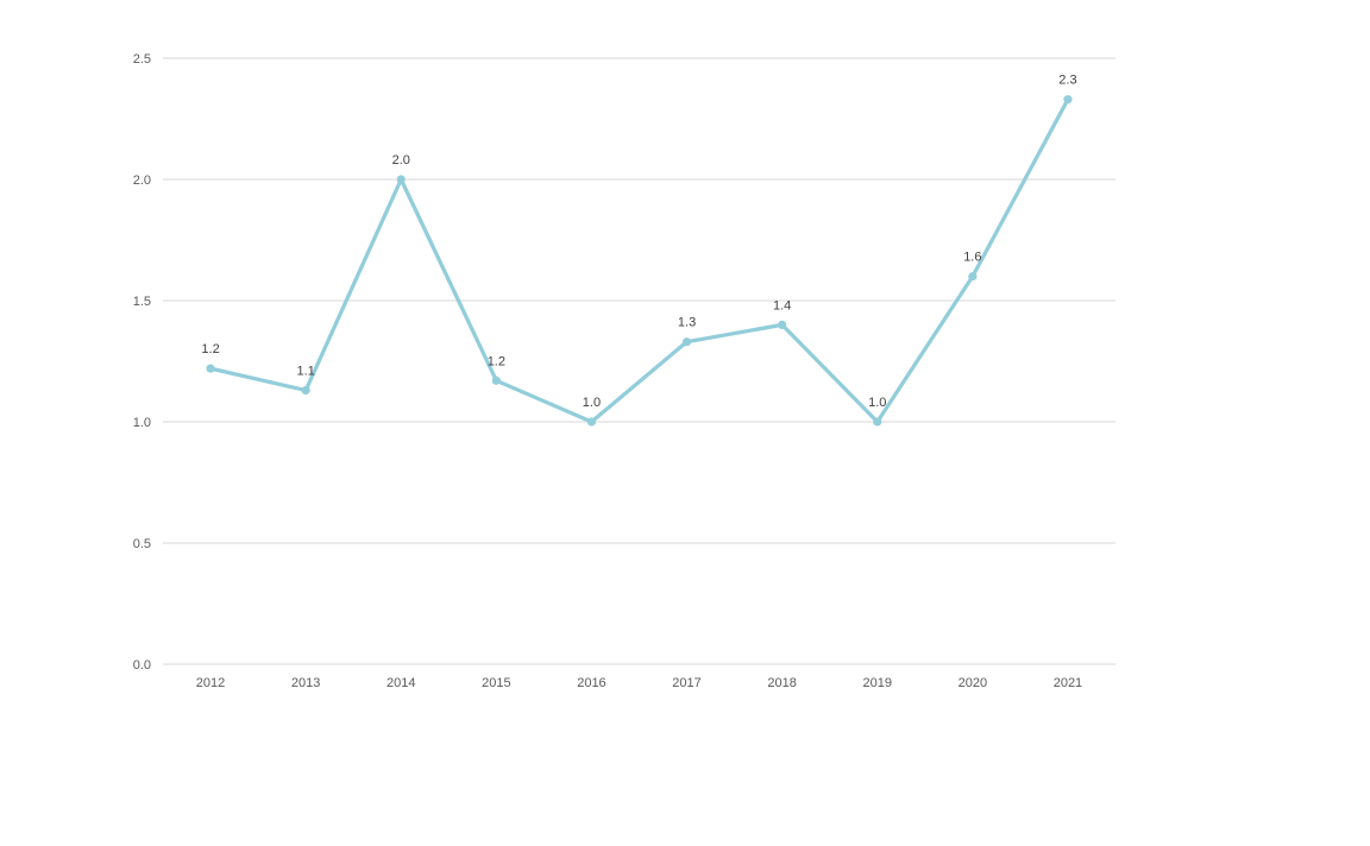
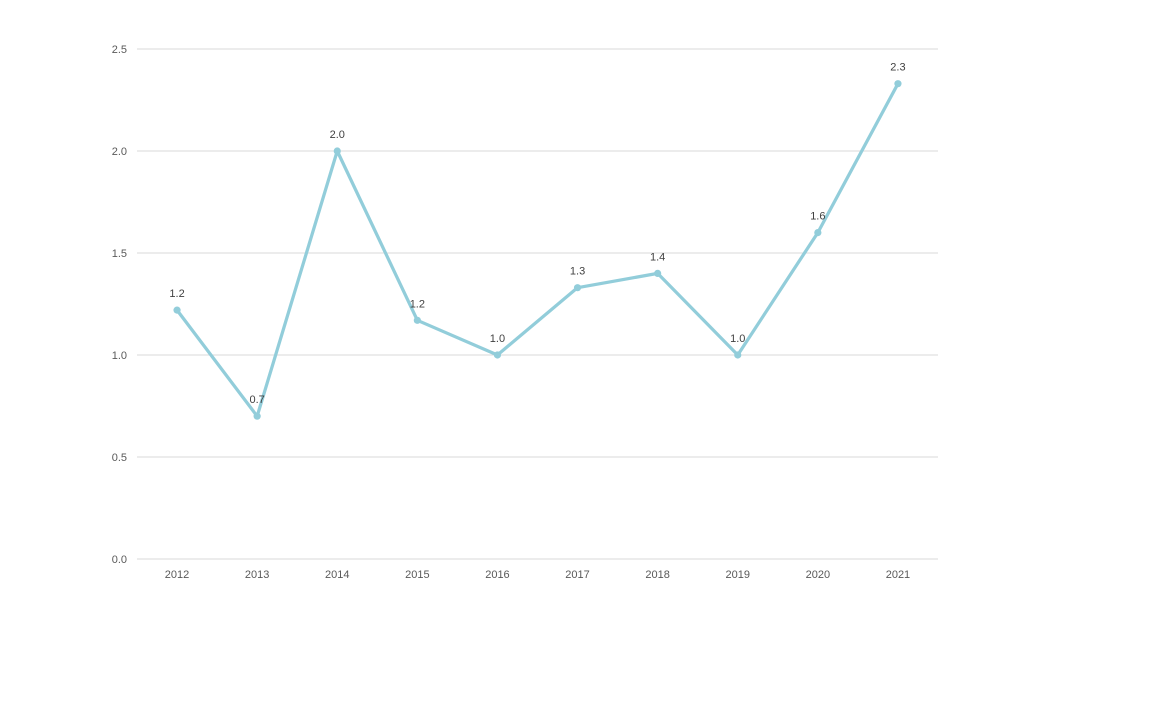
2013: 1.1 -> 0.7
